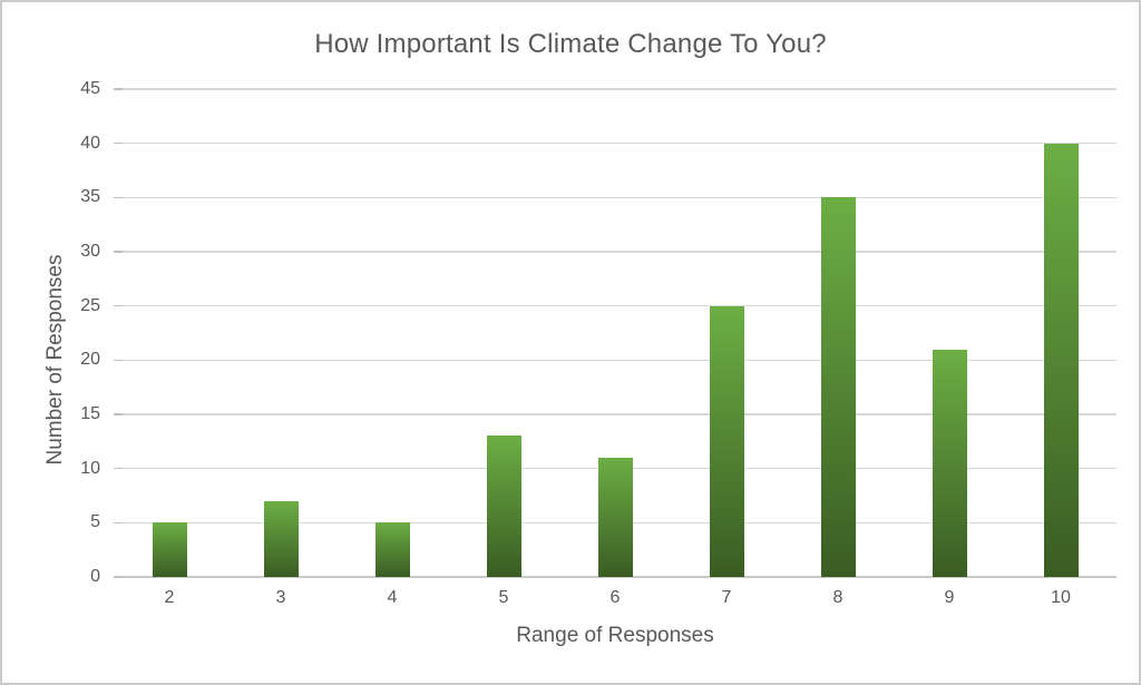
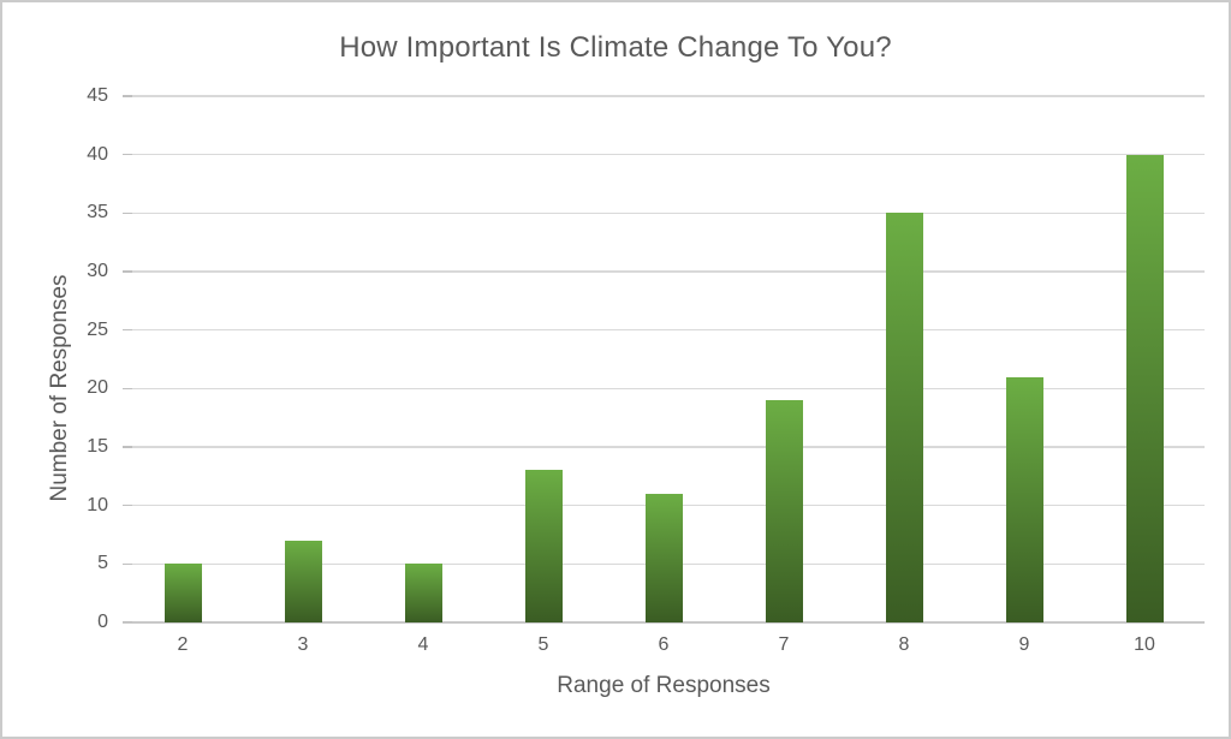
7: 25 -> 19
